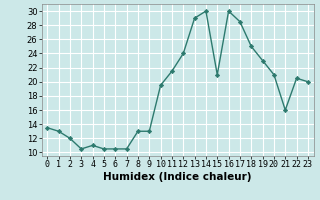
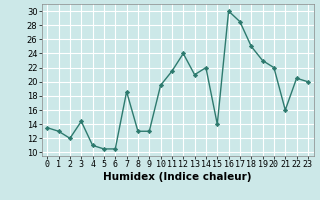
3: 10.5 -> 14.4
7: 10.5 -> 18.6
13: 29.0 -> 21.0
14: 30.0 -> 22.0
15: 21.0 -> 14.0
20: 21.0 -> 22.0
